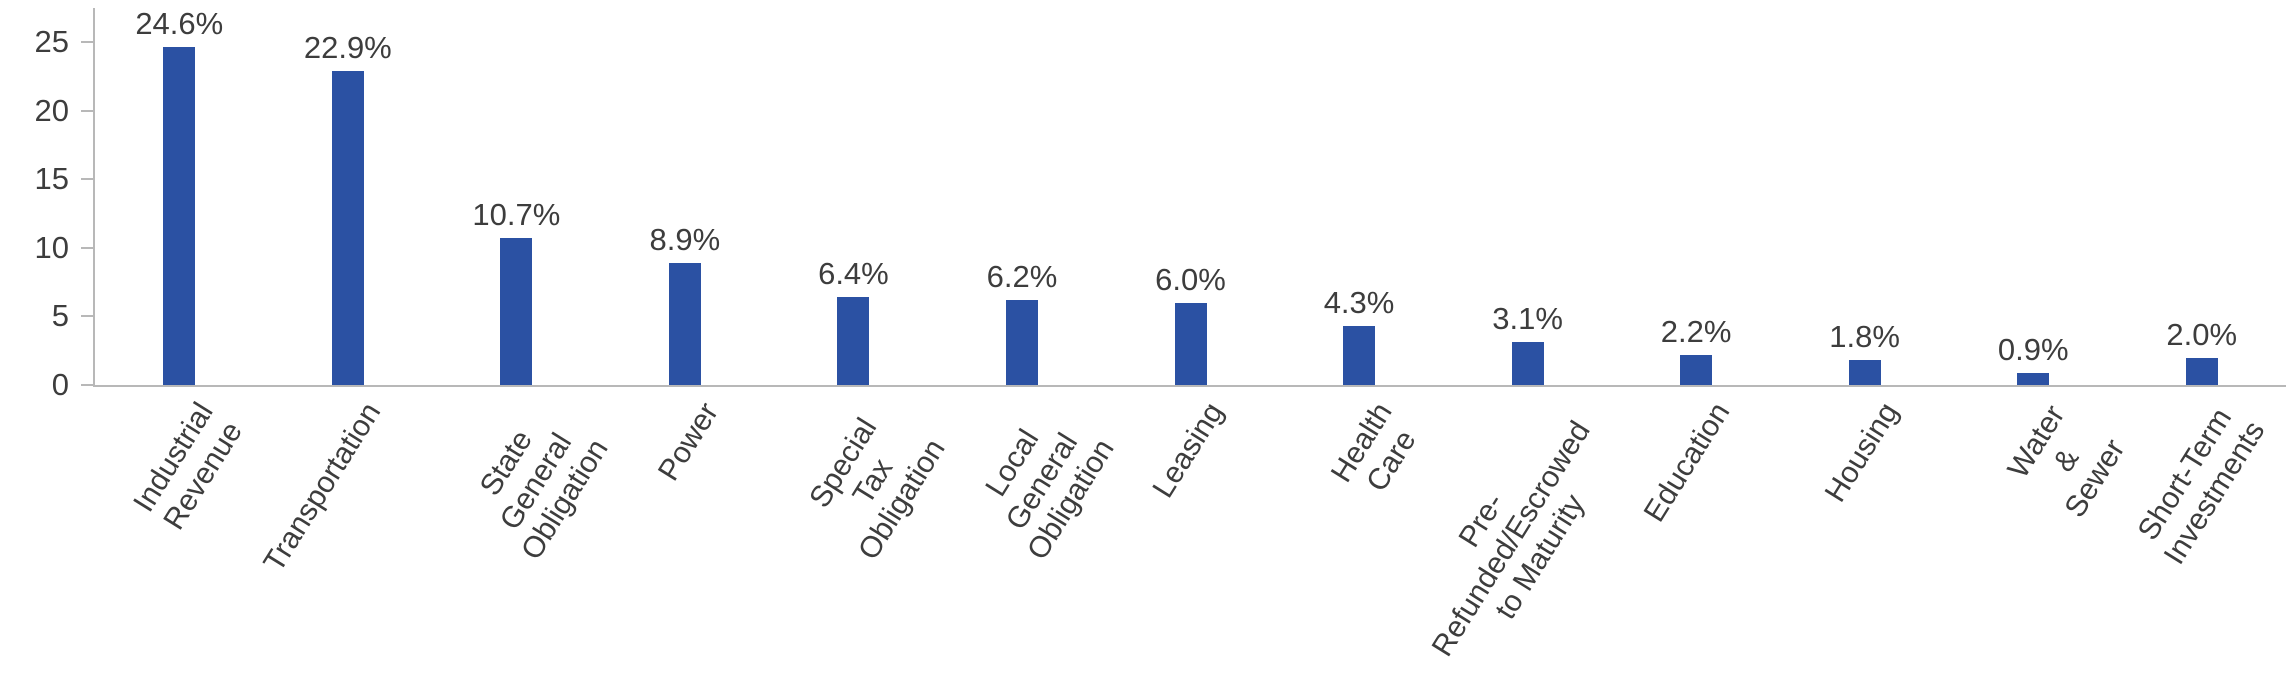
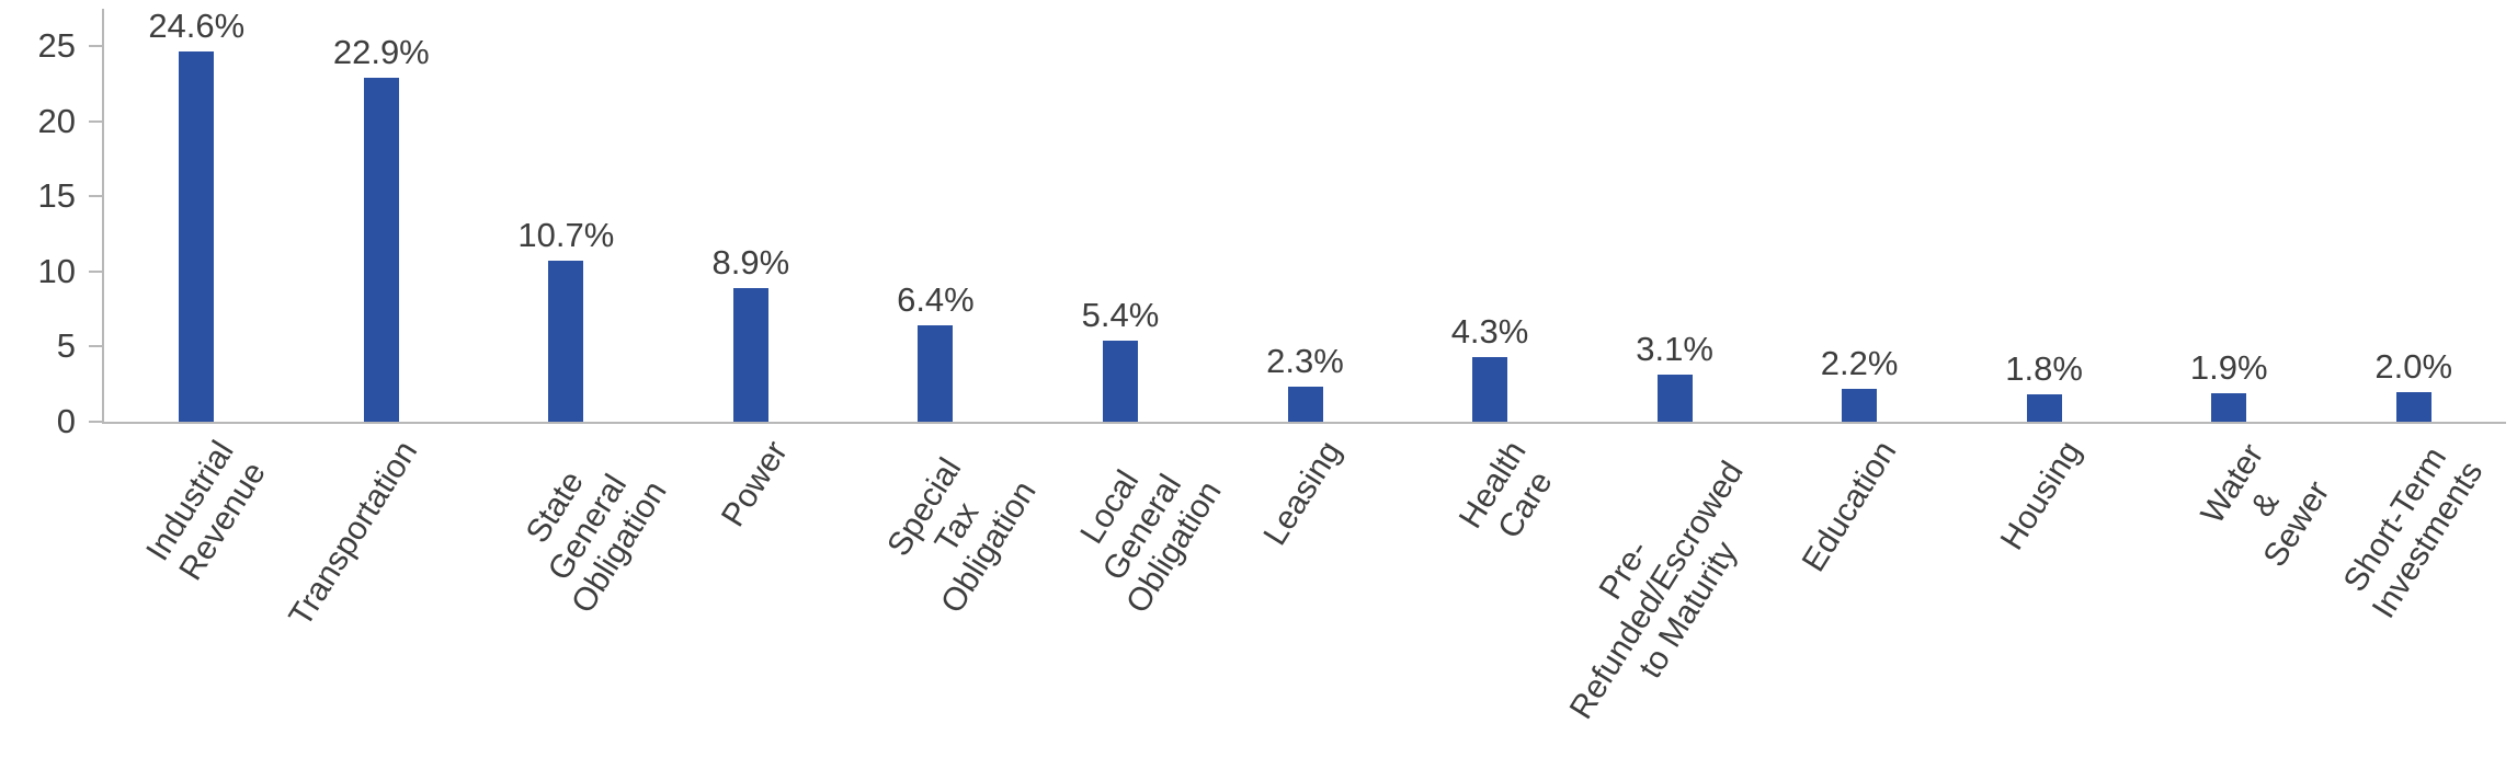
Local General Obligation: 6.2% -> 5.4%
Leasing: 6.0% -> 2.3%
Water & Sewer: 0.9% -> 1.9%
